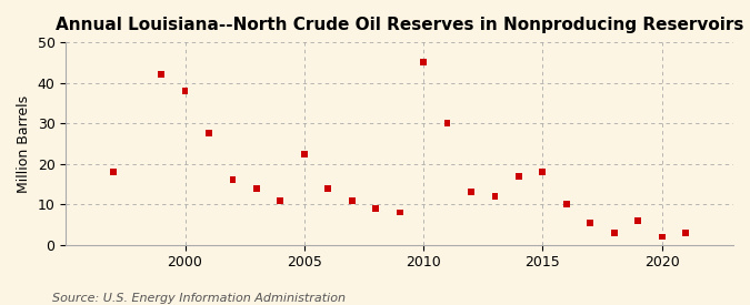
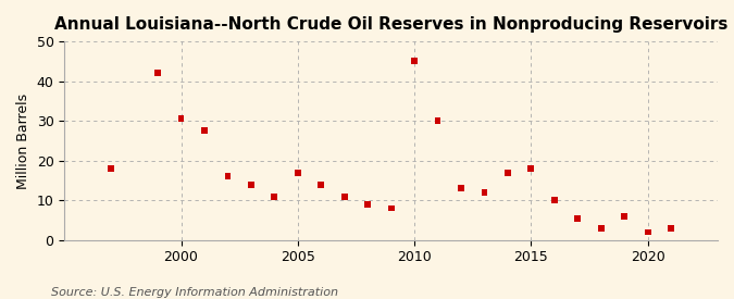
2000: 38.0 -> 30.5
2005: 22.5 -> 17.0
